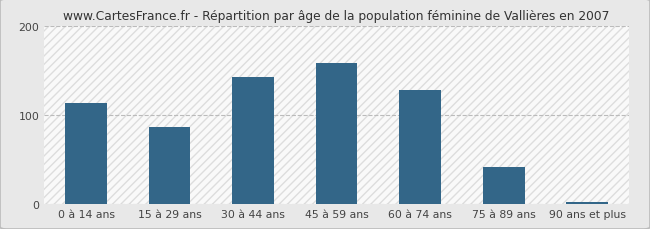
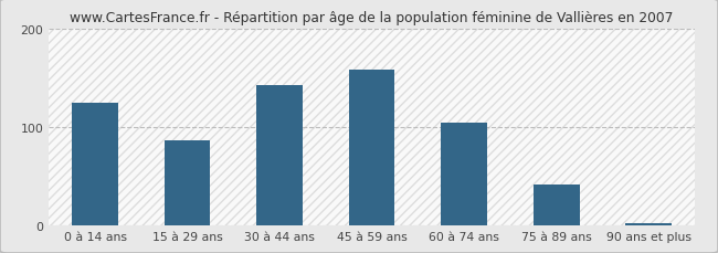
0 à 14 ans: 114 -> 125
60 à 74 ans: 128 -> 105
